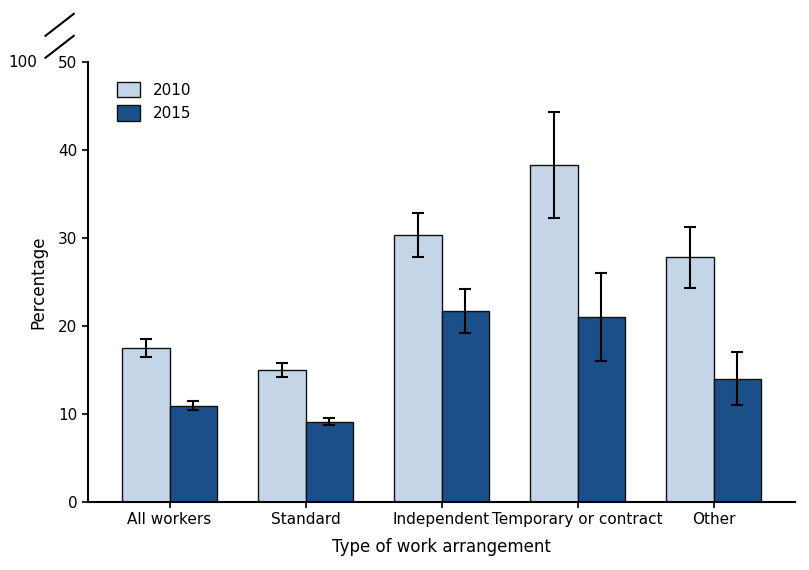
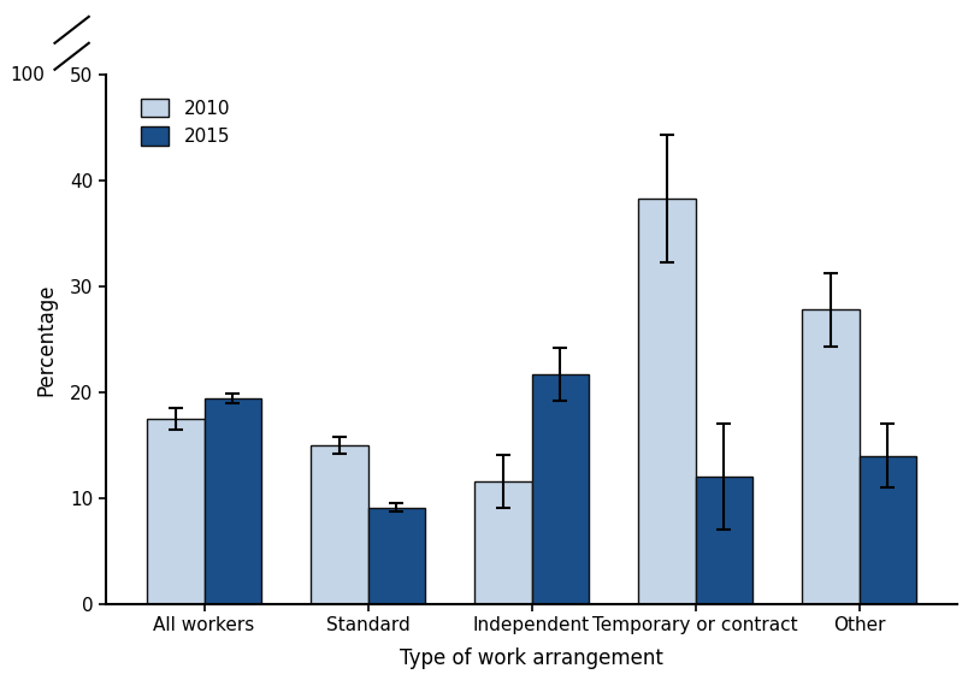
2015/All workers: 10.9 -> 19.4
2010/Independent: 30.3 -> 11.6
2015/Temporary or contract: 21.0 -> 12.0
